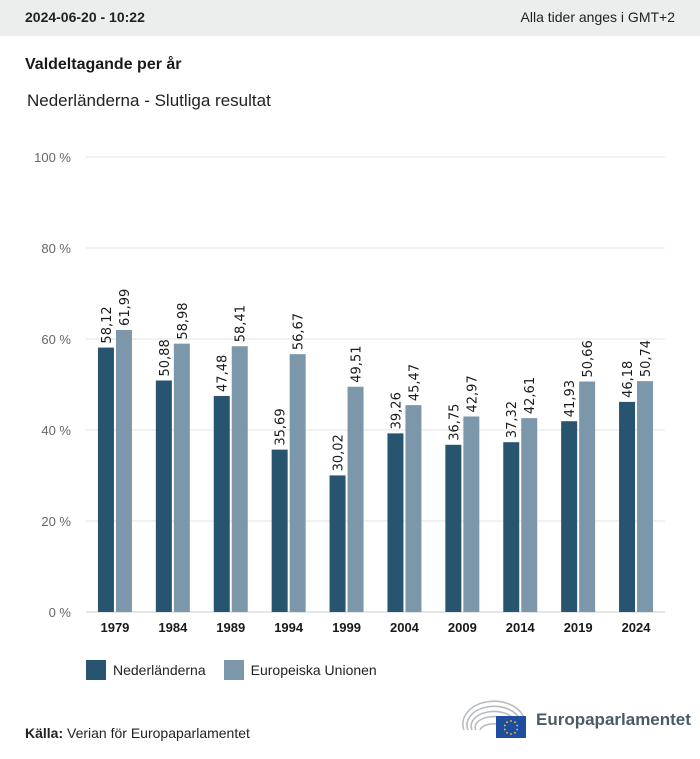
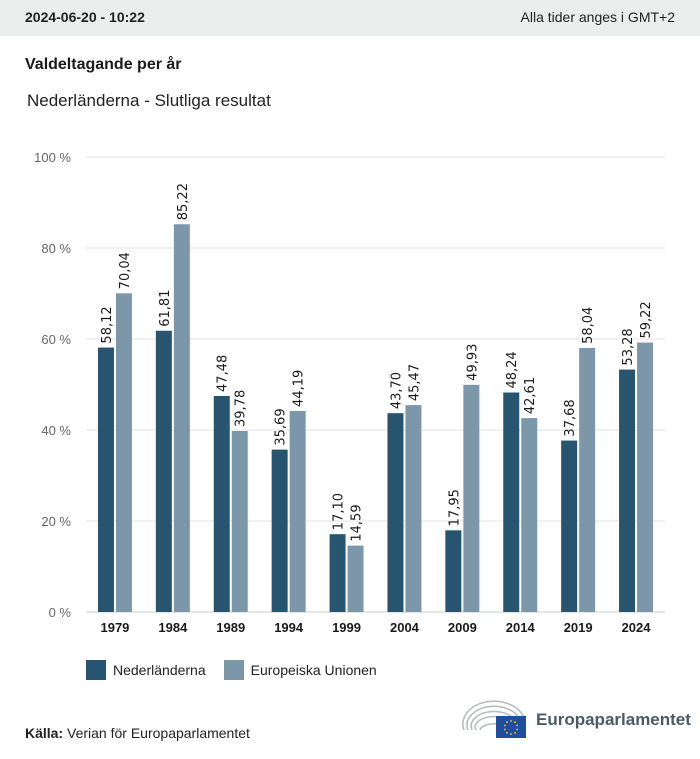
Europeiska Unionen/1979: 61,99 -> 70,04
Nederländerna/1984: 50,88 -> 61,81
Europeiska Unionen/1984: 58,98 -> 85,22
Europeiska Unionen/1989: 58,41 -> 39,78
Europeiska Unionen/1994: 56,67 -> 44,19
Nederländerna/1999: 30,02 -> 17,10
Europeiska Unionen/1999: 49,51 -> 14,59
Nederländerna/2004: 39,26 -> 43,70
Nederländerna/2009: 36,75 -> 17,95
Europeiska Unionen/2009: 42,97 -> 49,93
Nederländerna/2014: 37,32 -> 48,24
Nederländerna/2019: 41,93 -> 37,68
Europeiska Unionen/2019: 50,66 -> 58,04
Nederländerna/2024: 46,18 -> 53,28
Europeiska Unionen/2024: 50,74 -> 59,22
